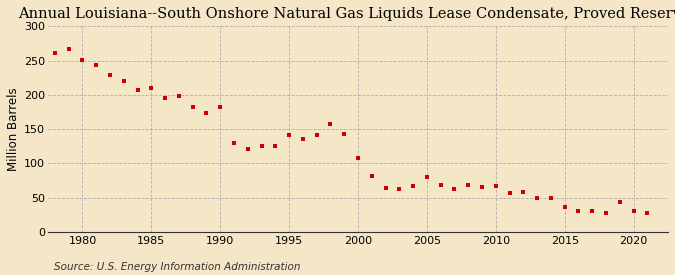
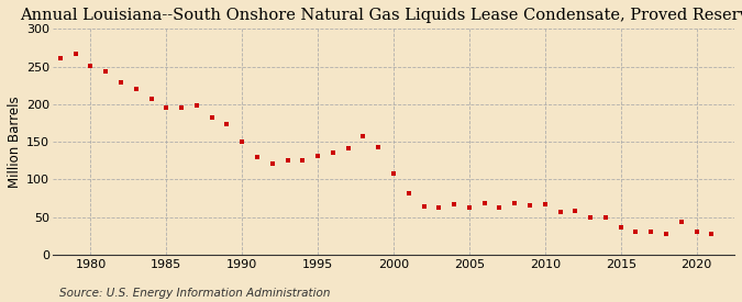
1985: 210 -> 196
1990: 182 -> 150
1995: 142 -> 131
2005: 80 -> 63
